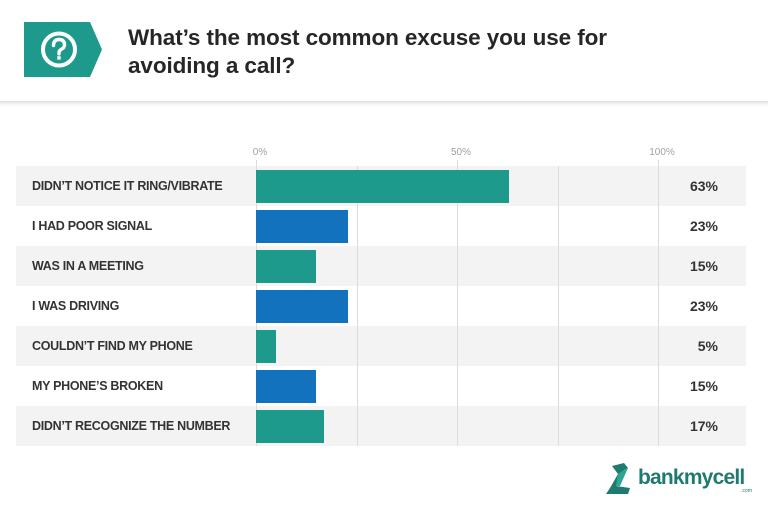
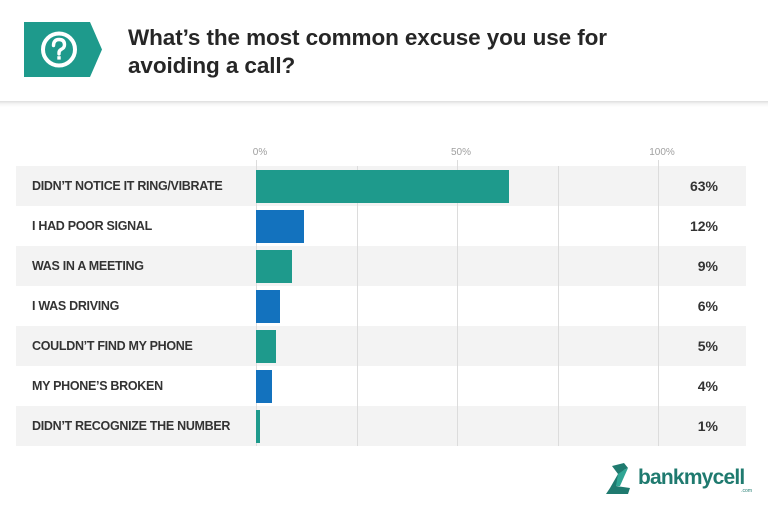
I HAD POOR SIGNAL: 23% -> 12%
WAS IN A MEETING: 15% -> 9%
I WAS DRIVING: 23% -> 6%
MY PHONE’S BROKEN: 15% -> 4%
DIDN’T RECOGNIZE THE NUMBER: 17% -> 1%
